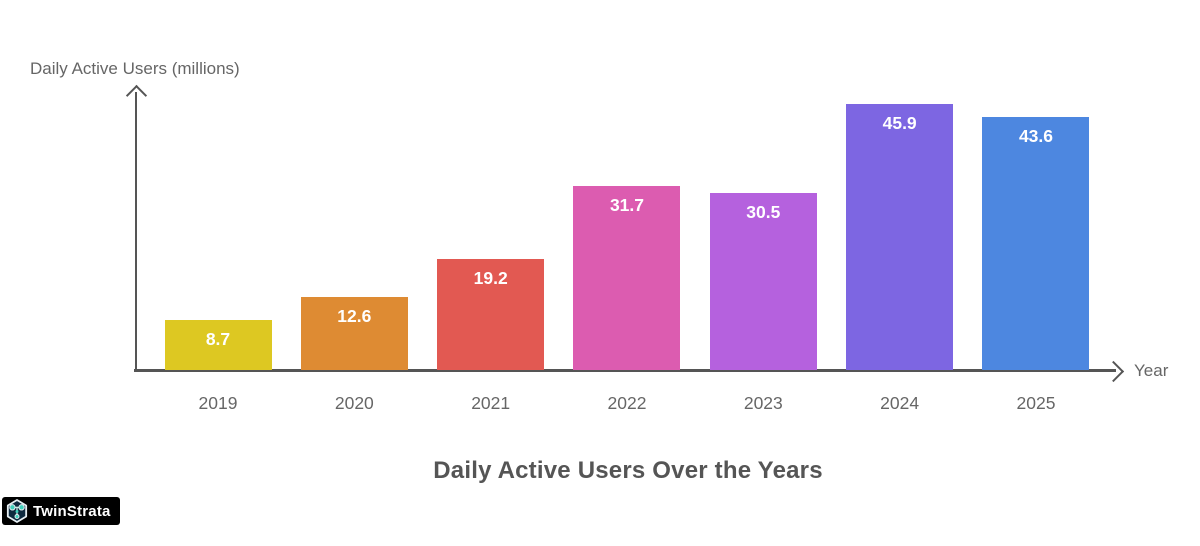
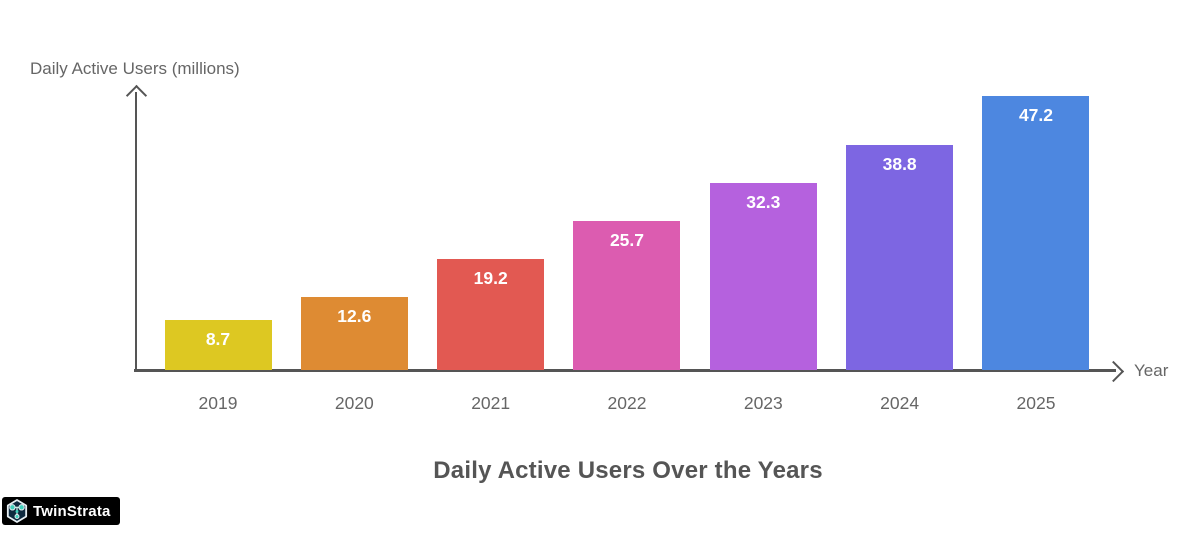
2022: 31.7 -> 25.7
2023: 30.5 -> 32.3
2024: 45.9 -> 38.8
2025: 43.6 -> 47.2
